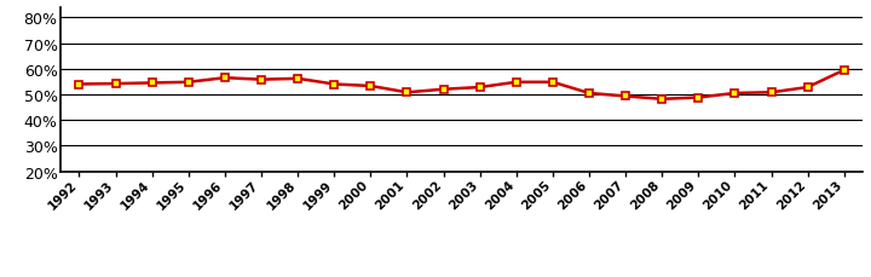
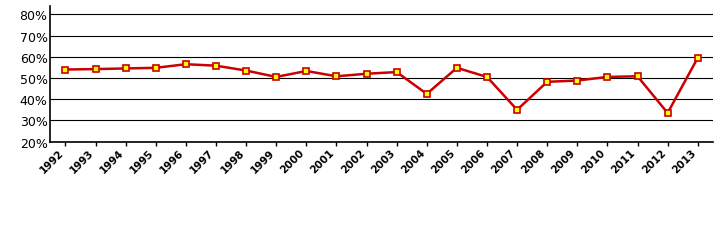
1998: 56.2% -> 53.5%
1999: 54.0% -> 50.5%
2004: 54.8% -> 42.5%
2007: 49.3% -> 35.0%
2012: 52.8% -> 33.5%
